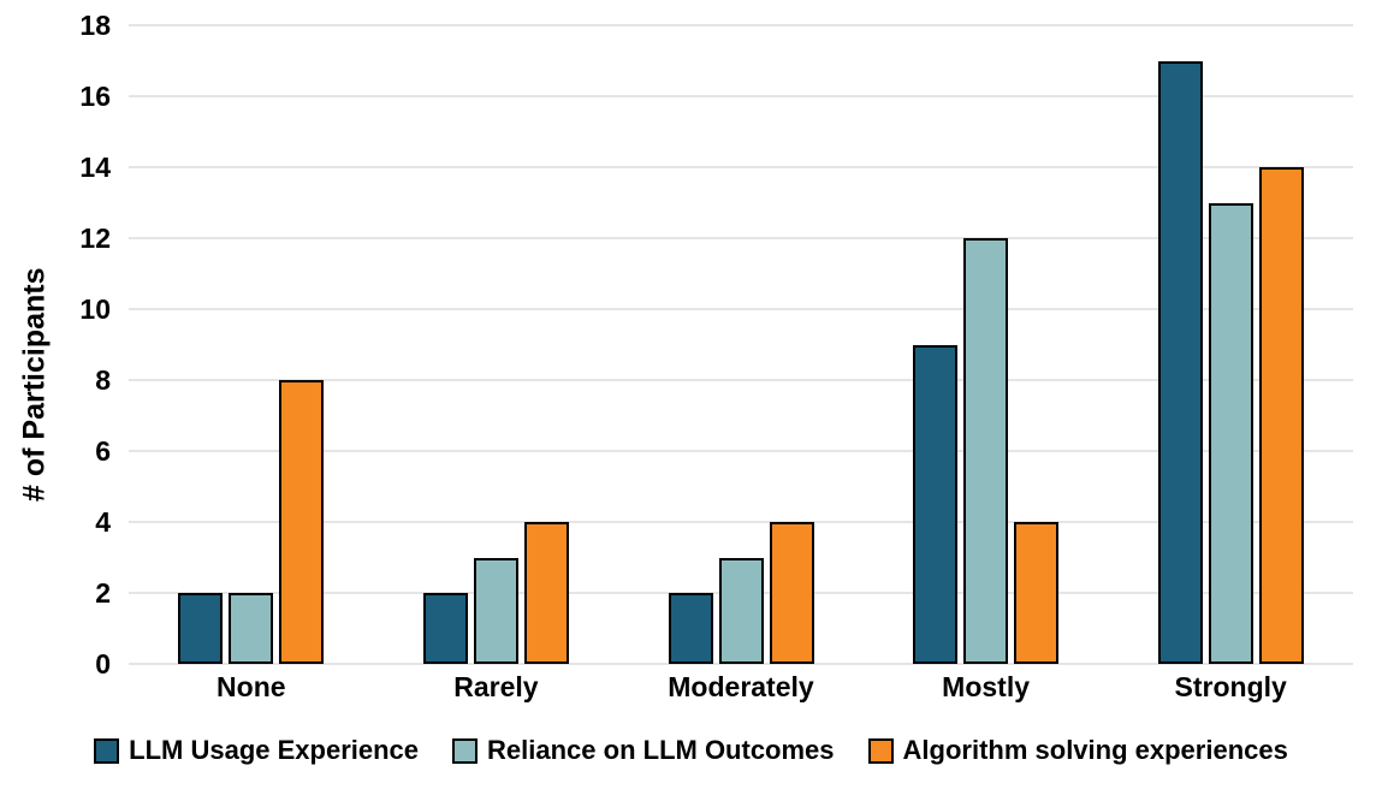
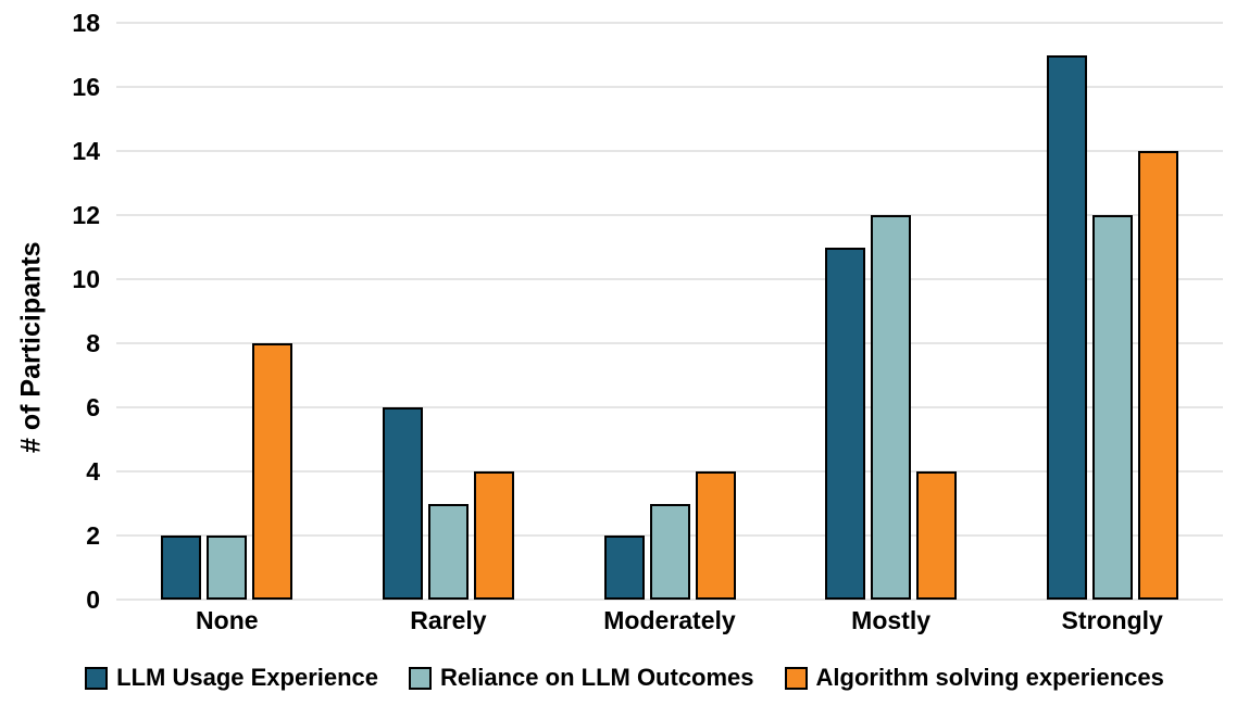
LLM Usage Experience/Rarely: 2 -> 6
LLM Usage Experience/Mostly: 9 -> 11
Reliance on LLM Outcomes/Strongly: 13 -> 12
